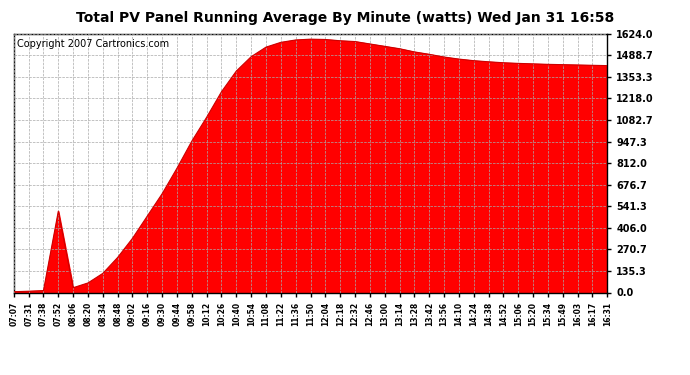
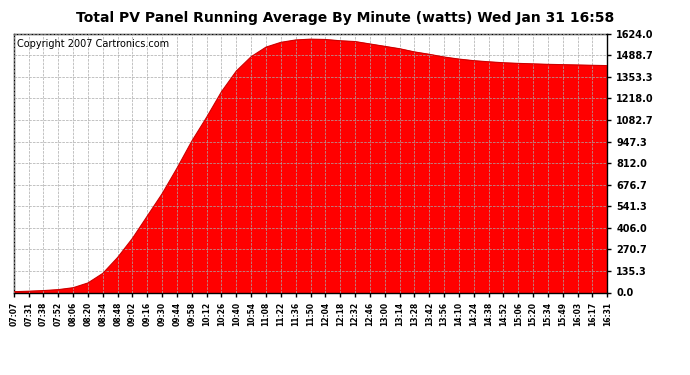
07:52: 510 -> 20
